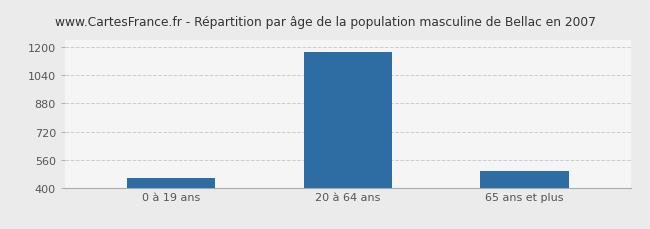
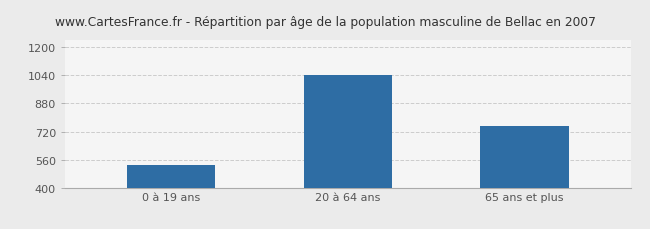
0 à 19 ans: 450 -> 530
20 à 64 ans: 1180 -> 1040
65 ans et plus: 500 -> 750
